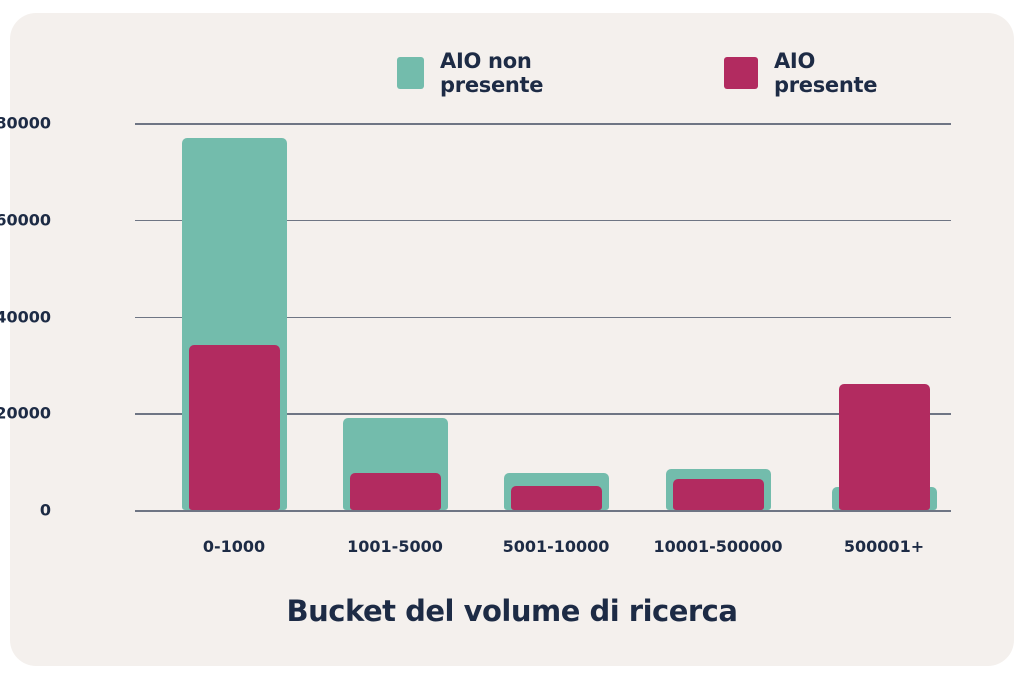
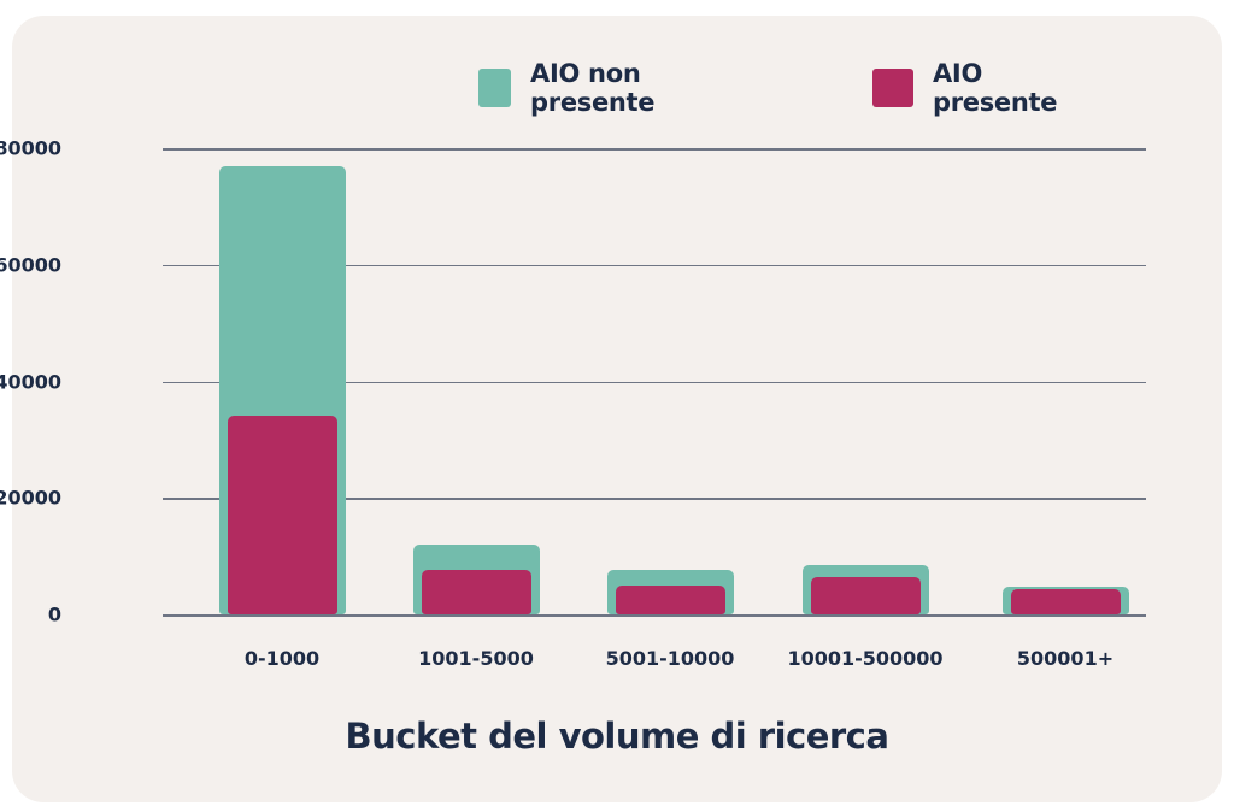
AIO non presente/1001-5000: 19000 -> 12000
AIO presente/500001+: 26000 -> 4000
